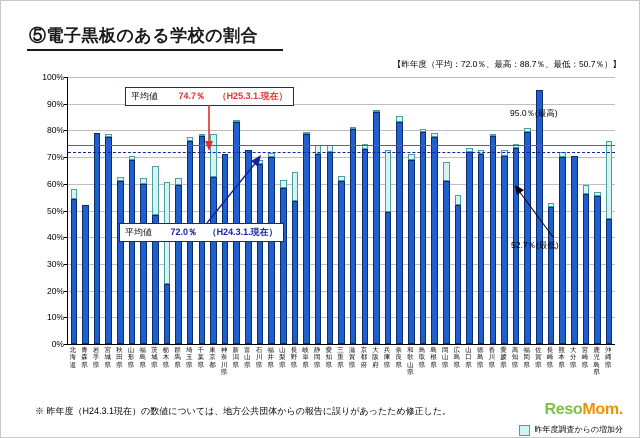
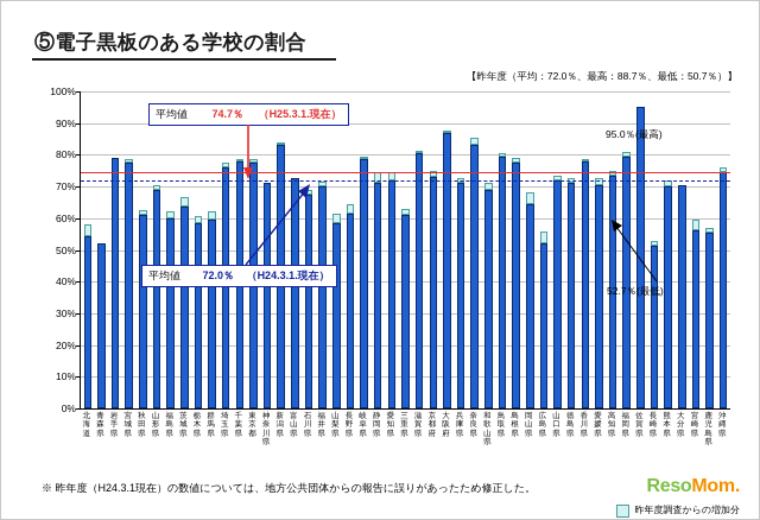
昨年度調査からの増加分/茨城県: 18% -> 3%
昨年度調査からの増加分/栃木県: 38% -> 2%
昨年度調査からの増加分/東京都: 16% -> 1%
昨年度調査からの増加分/長野県: 11% -> 3%
昨年度調査からの増加分/兵庫県: 23% -> 2%
昨年度調査からの増加分/岡山県: 7% -> 4%
昨年度調査からの増加分/沖縄県: 29% -> 2%
